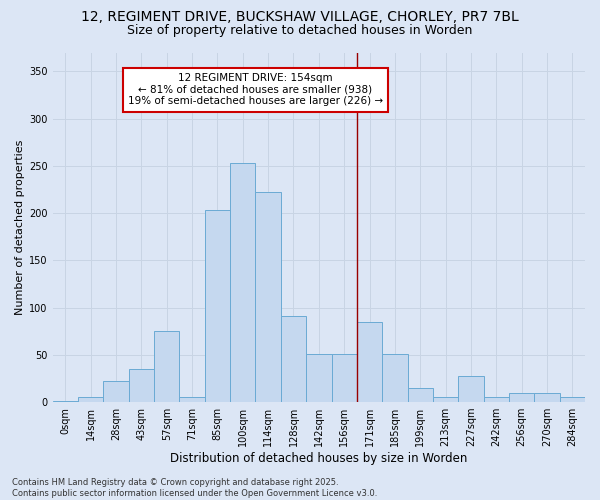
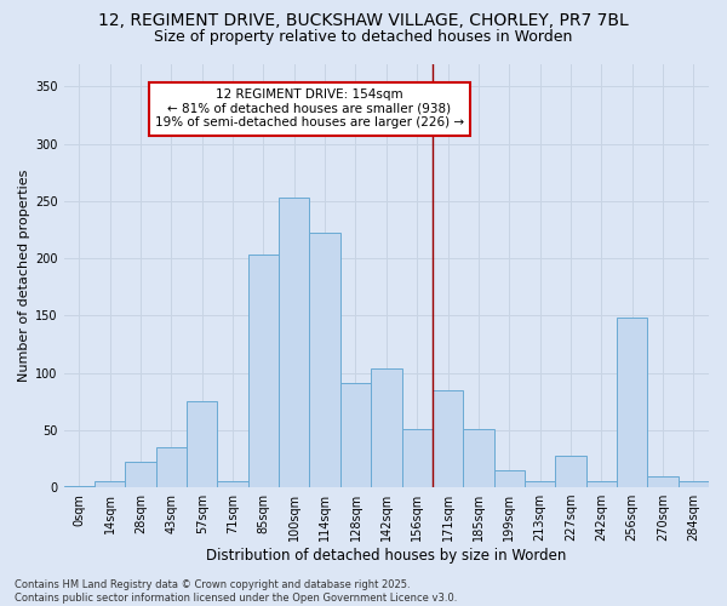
142sqm: 51 -> 104
256sqm: 10 -> 148
